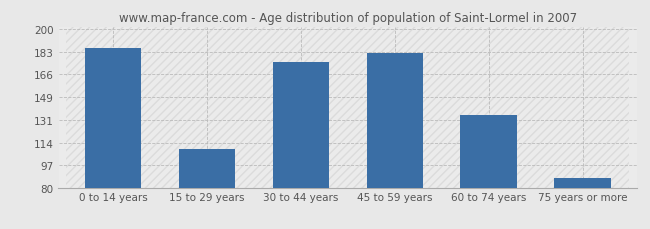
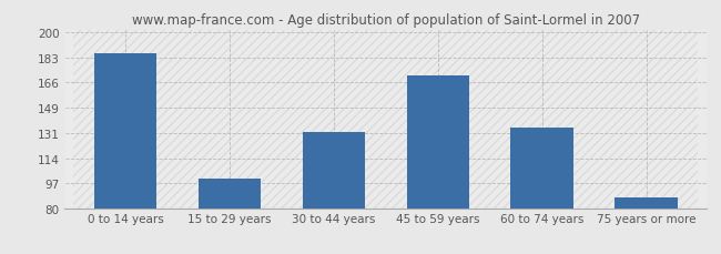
15 to 29 years: 109 -> 100
30 to 44 years: 175 -> 132
45 to 59 years: 182 -> 171
